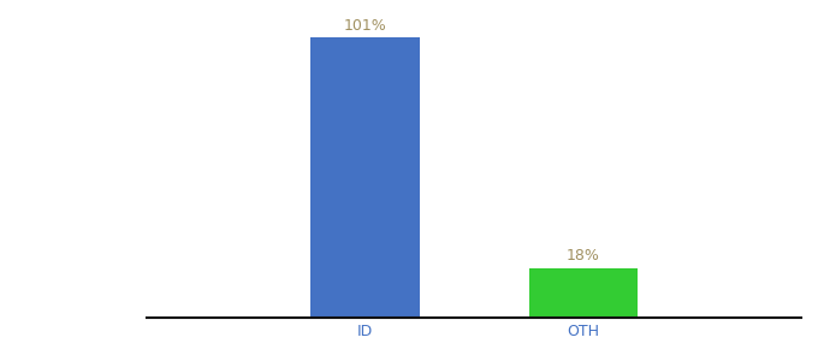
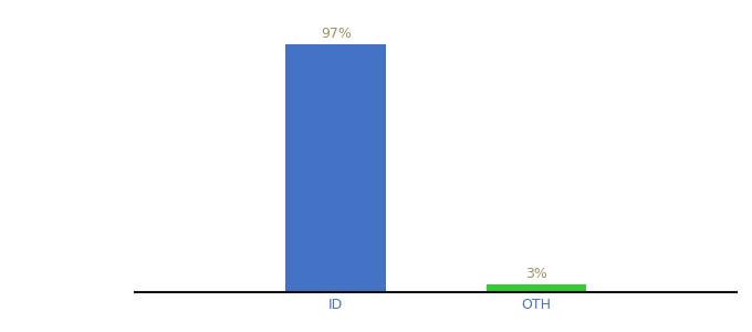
ID: 101% -> 97%
OTH: 18% -> 3%
